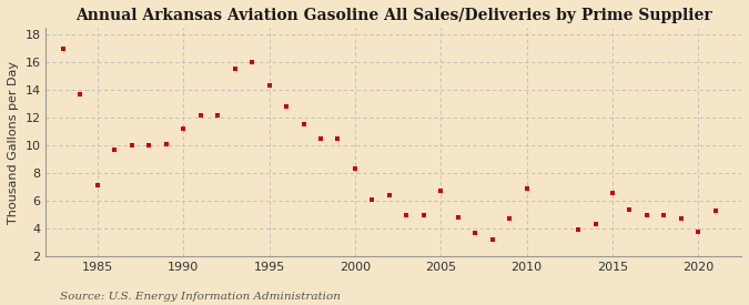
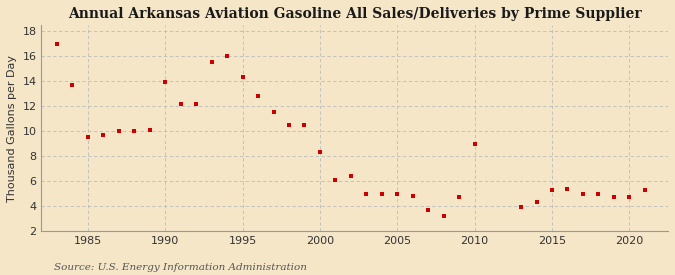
1985: 7.1 -> 9.5
1990: 11.2 -> 13.9
2005: 6.7 -> 5.0
2010: 6.9 -> 9.0
2015: 6.6 -> 5.3
2020: 3.8 -> 4.7
